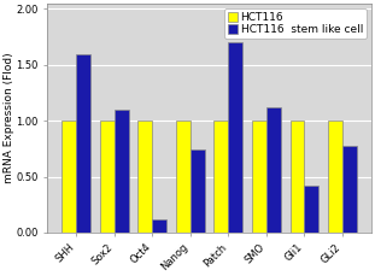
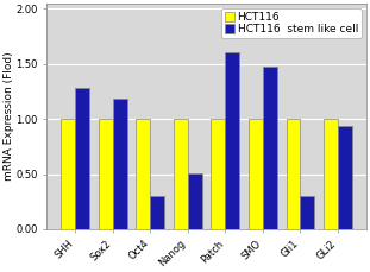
HCT116 stem like cell/SHH: 1.60 -> 1.28
HCT116 stem like cell/Sox2: 1.10 -> 1.18
HCT116 stem like cell/Oct4: 0.12 -> 0.30
HCT116 stem like cell/Nanog: 0.74 -> 0.51
HCT116 stem like cell/Patch: 1.70 -> 1.61
HCT116 stem like cell/SMO: 1.12 -> 1.48
HCT116 stem like cell/Gli1: 0.42 -> 0.30
HCT116 stem like cell/GLi2: 0.78 -> 0.94
